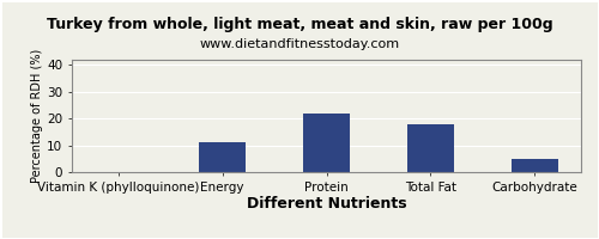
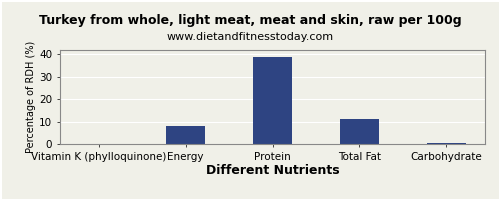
Energy: 11.0 -> 8.0
Protein: 22.0 -> 39.0
Total Fat: 18.0 -> 11.0
Carbohydrate: 5.0 -> 0.5
